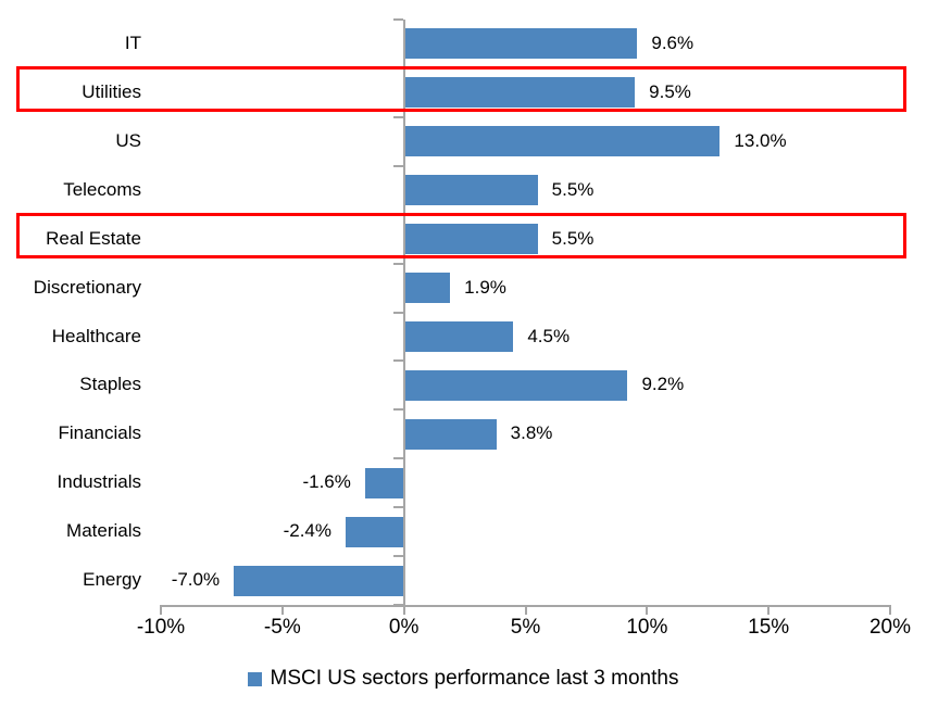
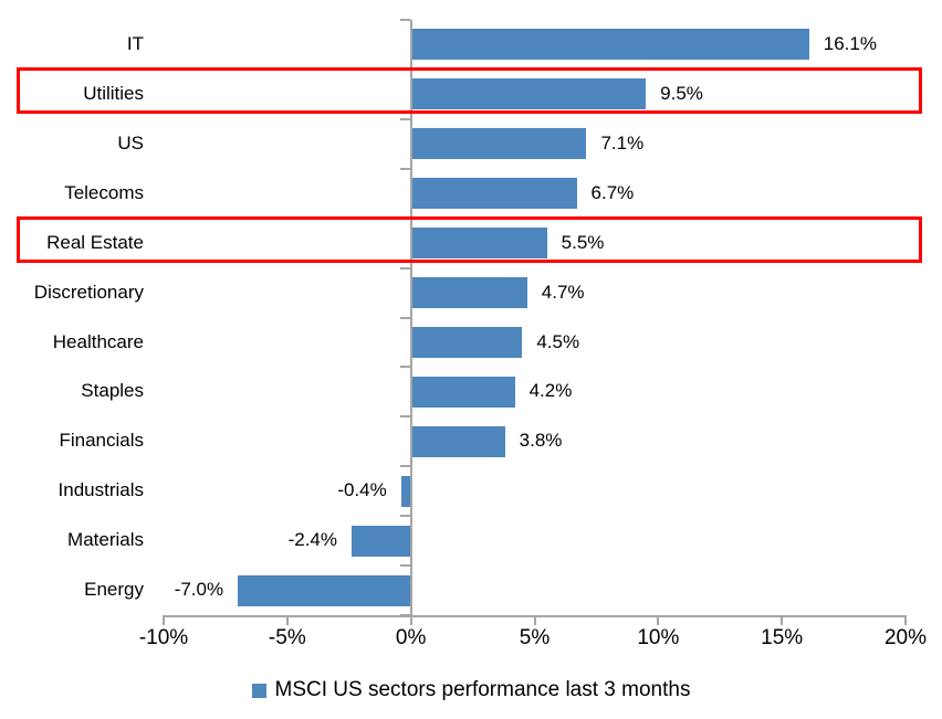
IT: 9.6% -> 16.1%
US: 13.0% -> 7.1%
Telecoms: 5.5% -> 6.7%
Discretionary: 1.9% -> 4.7%
Staples: 9.2% -> 4.2%
Industrials: -1.6% -> -0.4%
